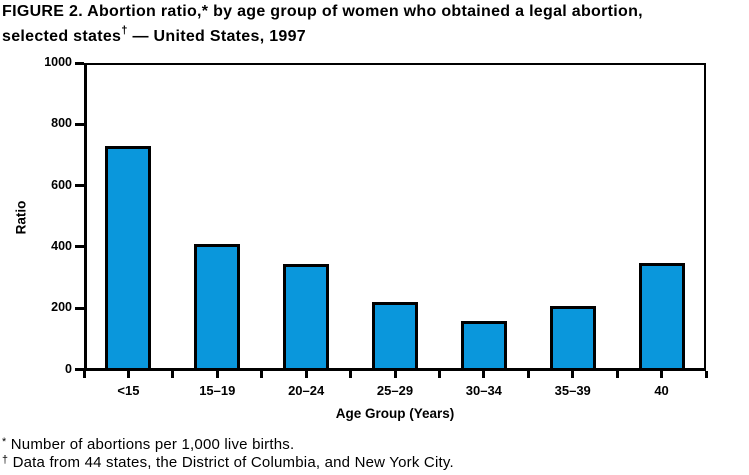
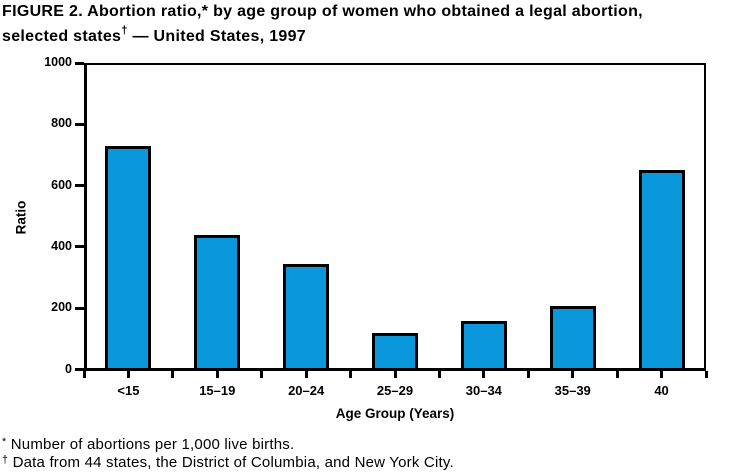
15–19: 410 -> 440
25–29: 220 -> 120
40: 350 -> 650
